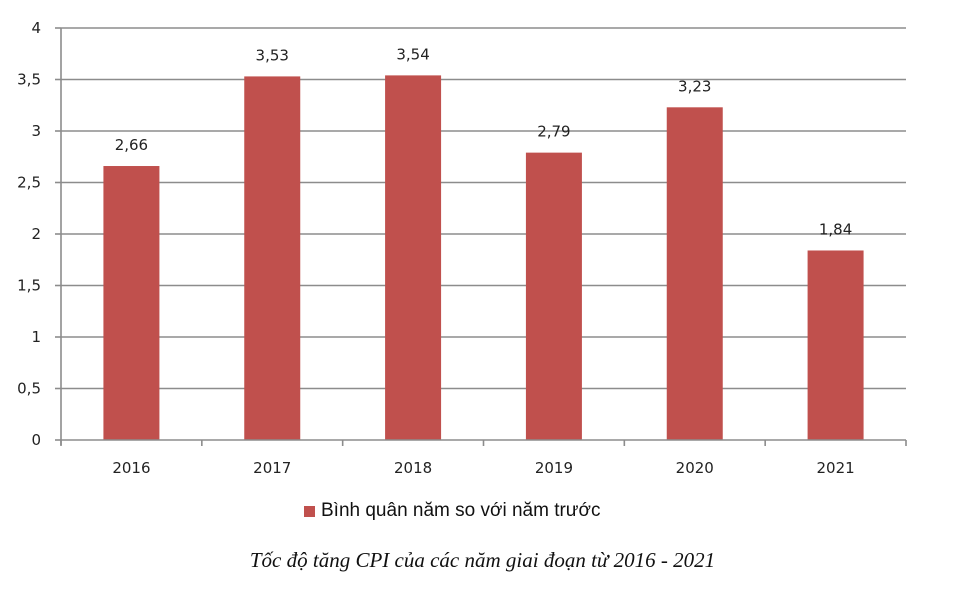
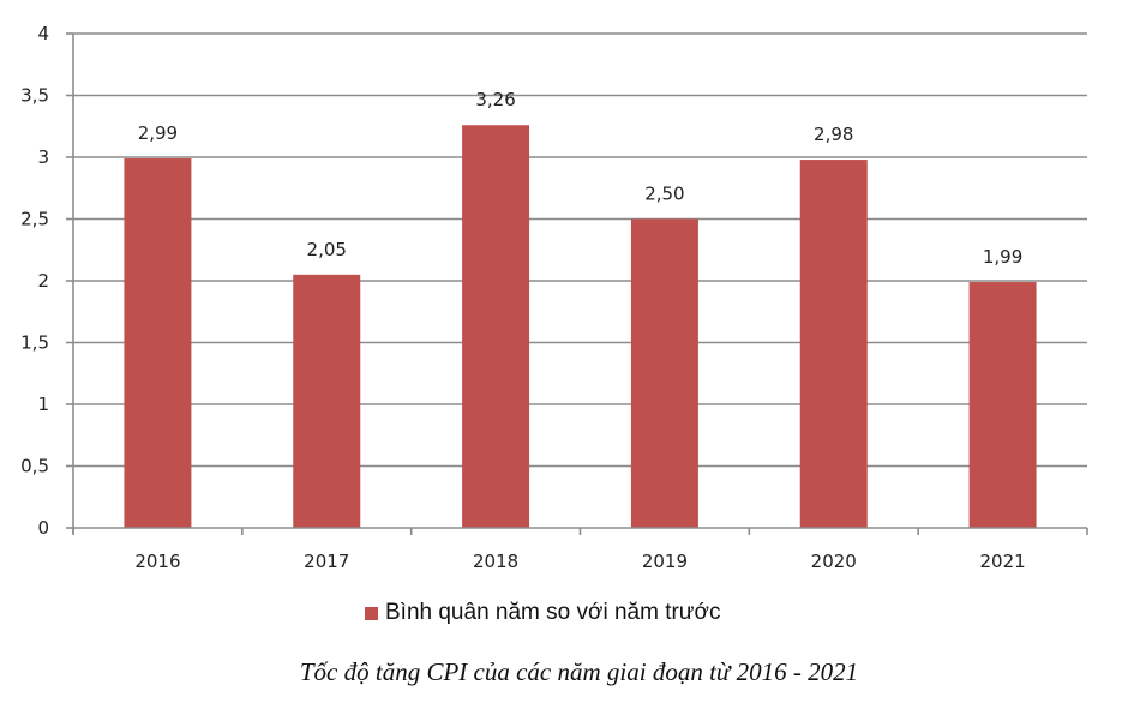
2016: 2,66 -> 2,99
2017: 3,53 -> 2,05
2018: 3,54 -> 3,26
2019: 2,79 -> 2,50
2020: 3,23 -> 2,98
2021: 1,84 -> 1,99
